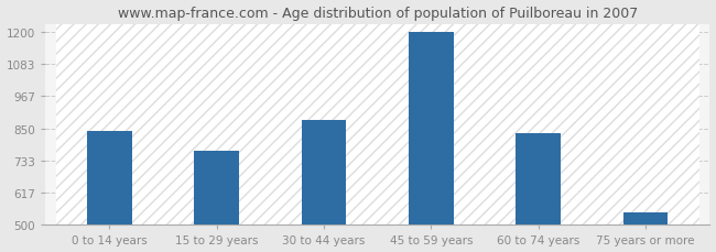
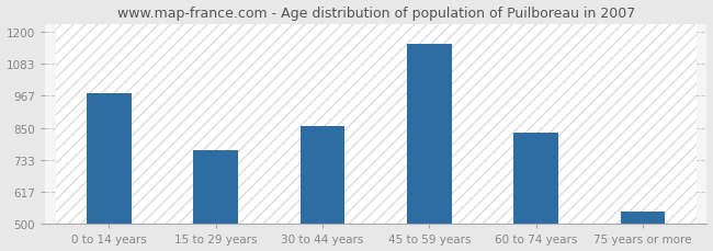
0 to 14 years: 840 -> 975
30 to 44 years: 882 -> 855
45 to 59 years: 1200 -> 1155
